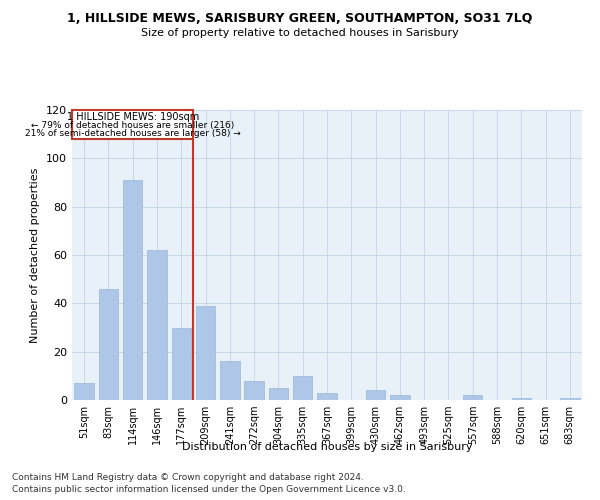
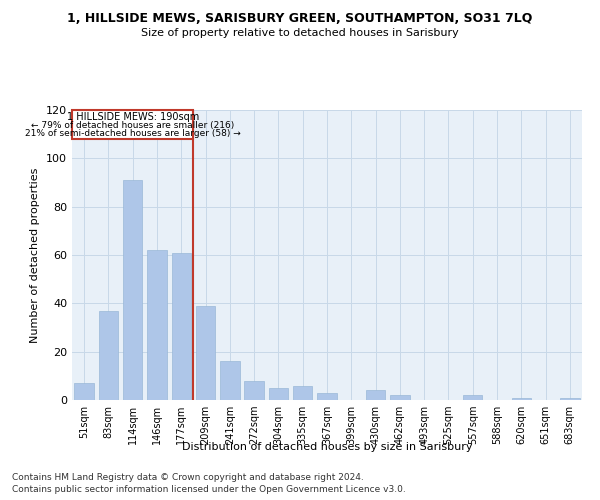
83sqm: 46 -> 37
177sqm: 30 -> 61
335sqm: 10 -> 6
